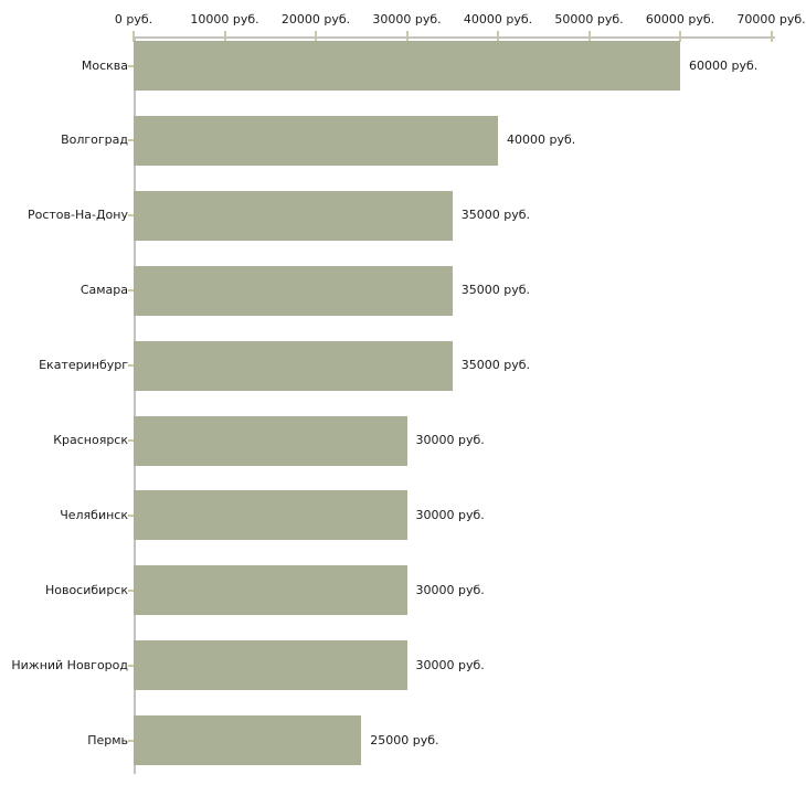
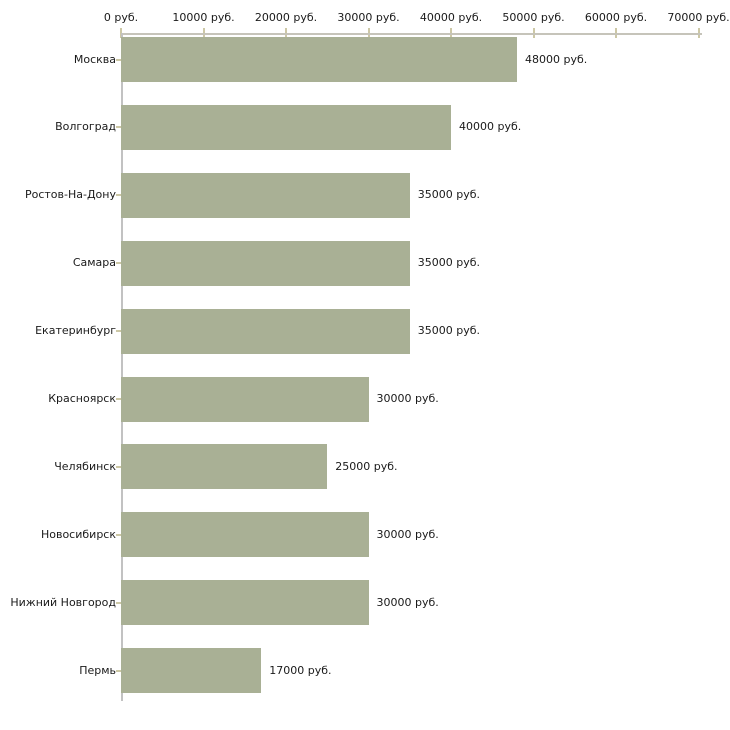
Москва: 60000 -> 48000
Челябинск: 30000 -> 25000
Пермь: 25000 -> 17000
